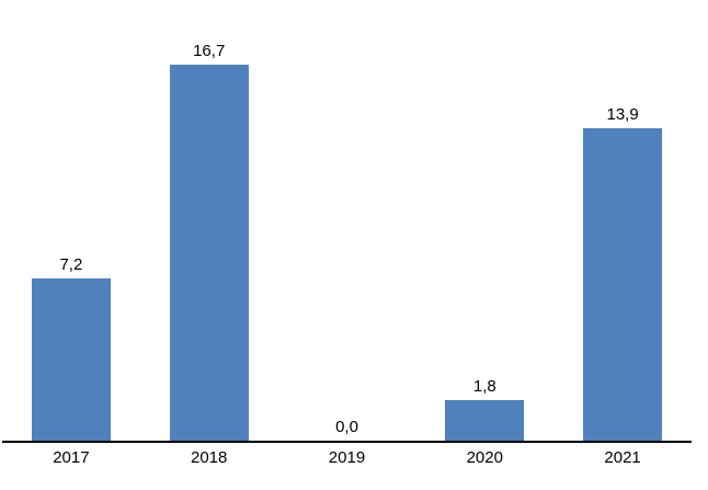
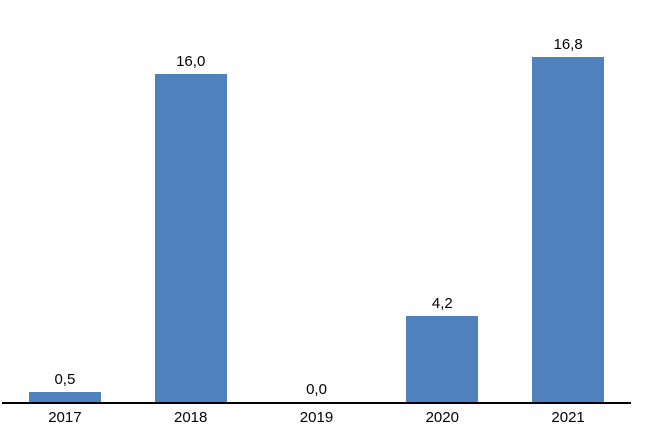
2017: 7,2 -> 0,5
2018: 16,7 -> 16,0
2020: 1,8 -> 4,2
2021: 13,9 -> 16,8
